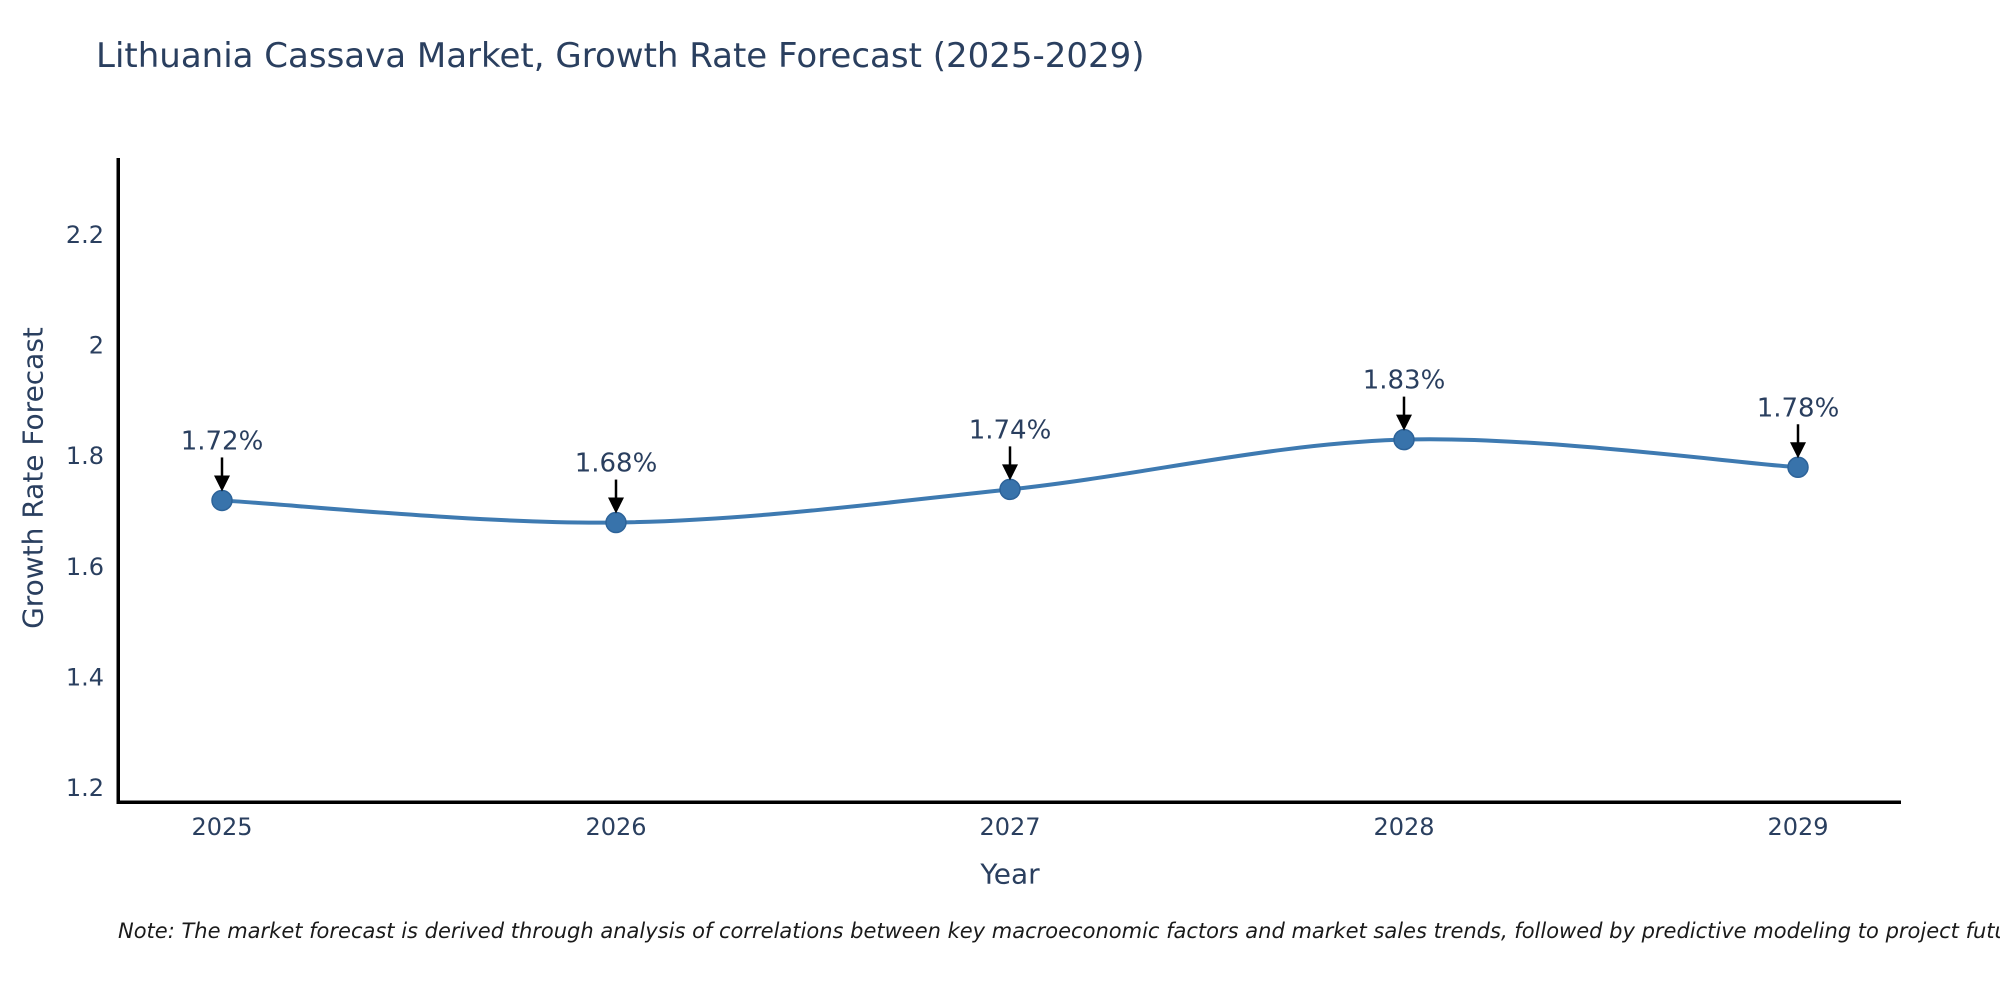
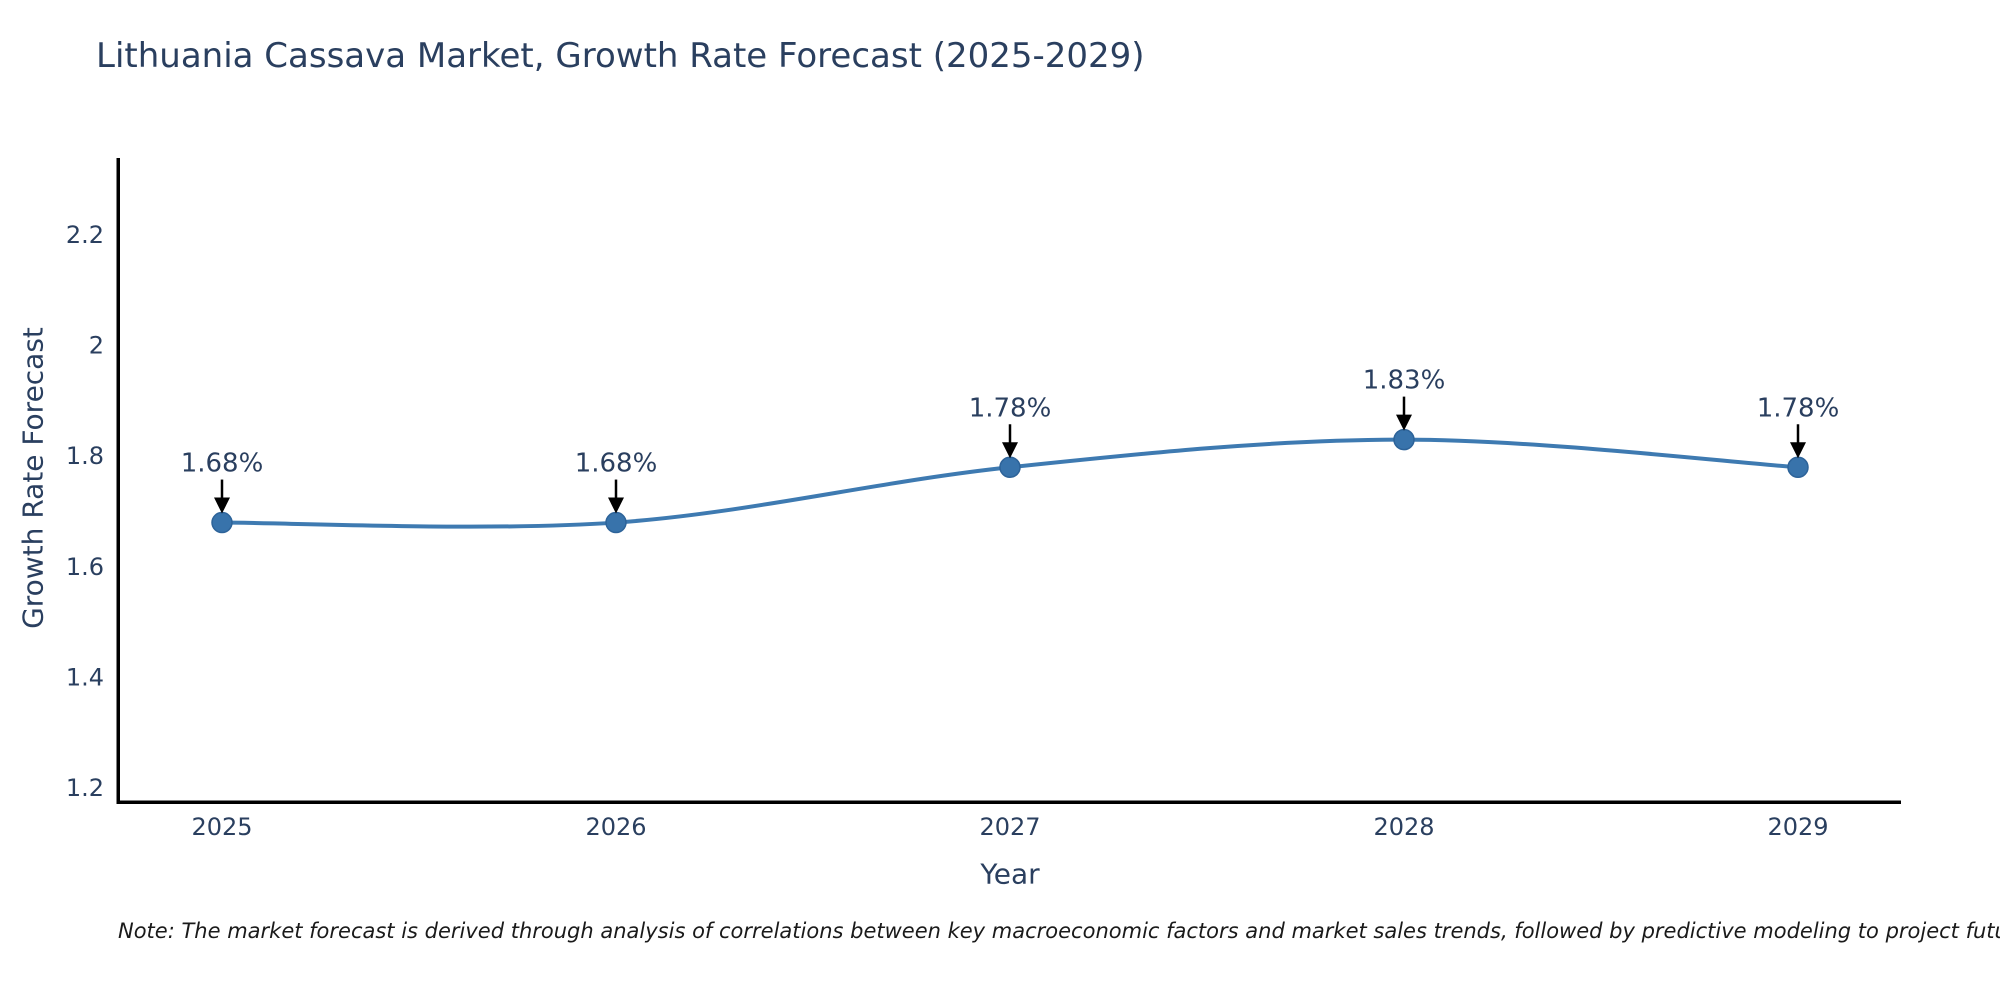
2025: 1.72% -> 1.68%
2027: 1.74% -> 1.78%
